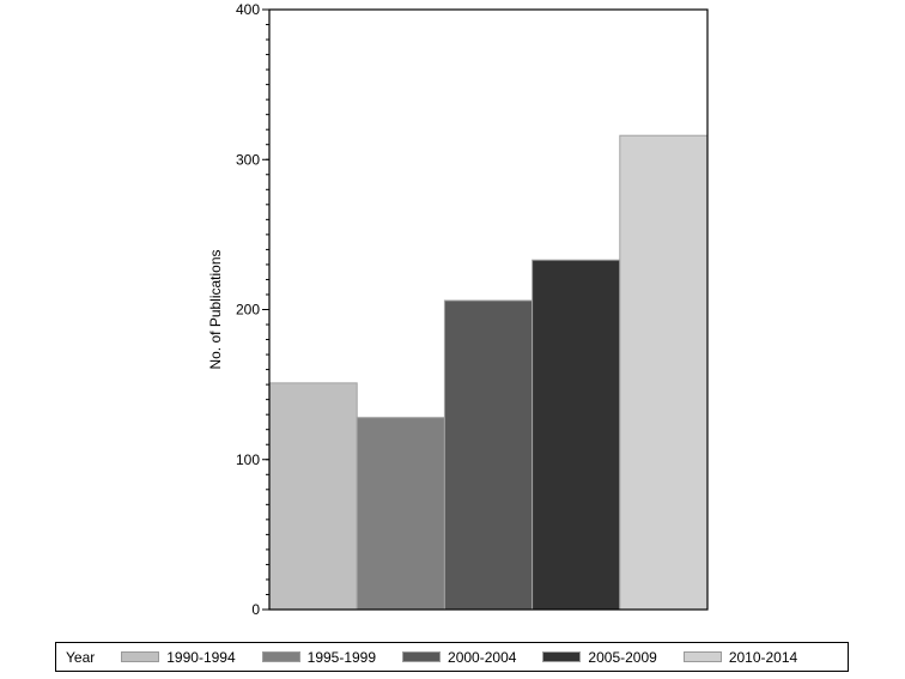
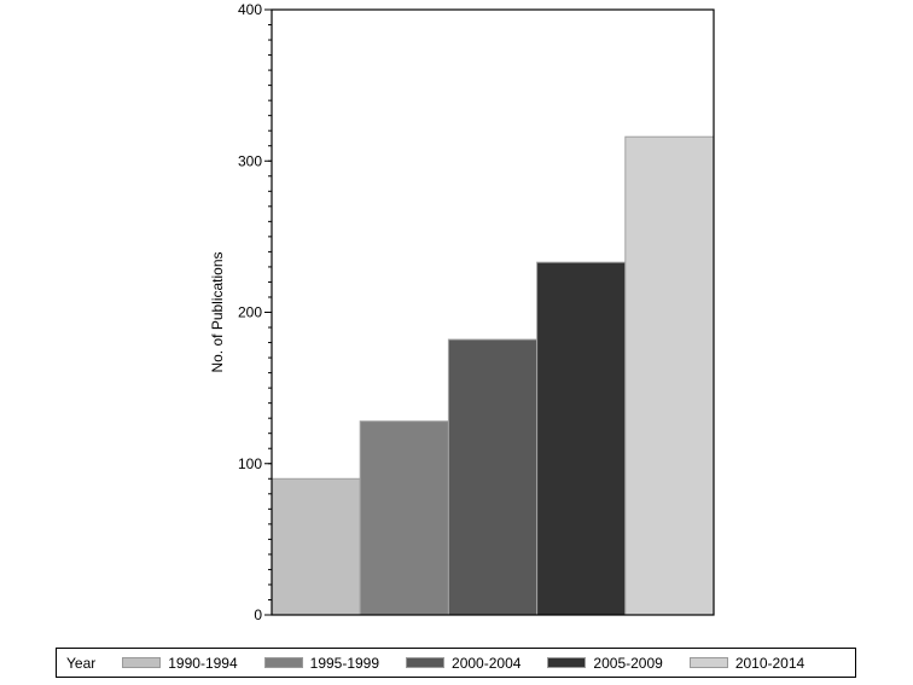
1990-1994: 151 -> 90
2000-2004: 206 -> 182
